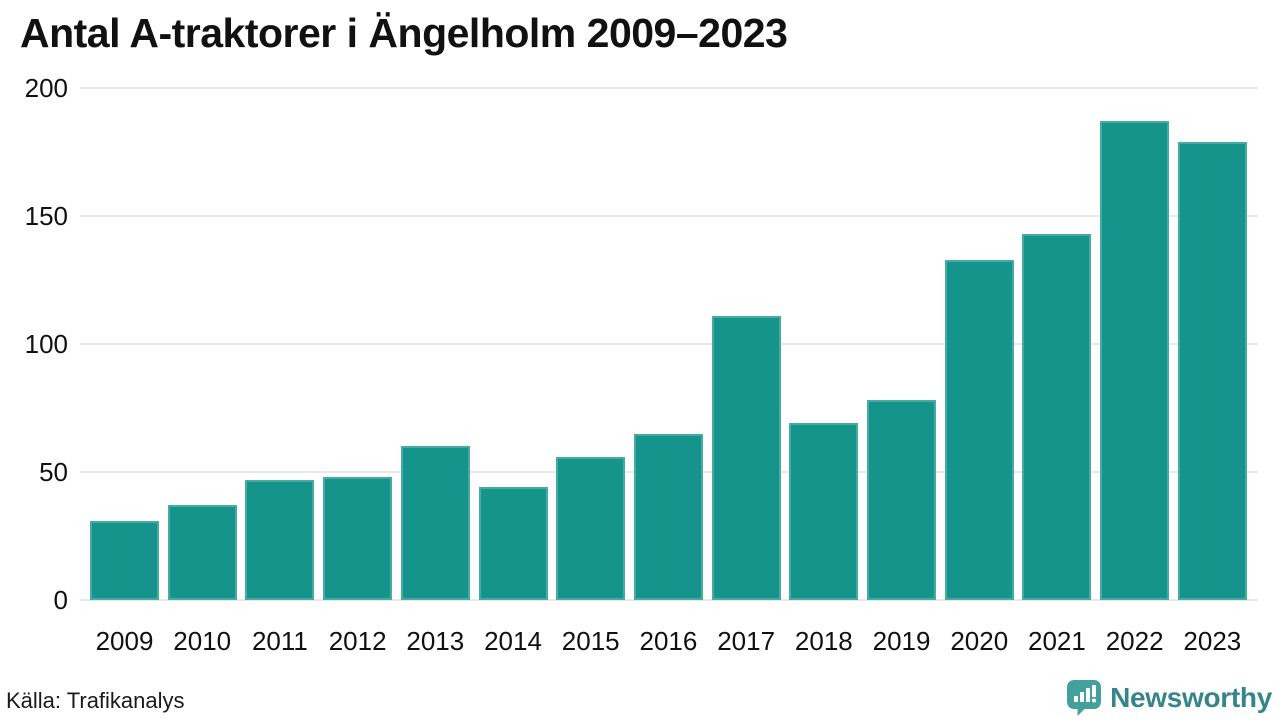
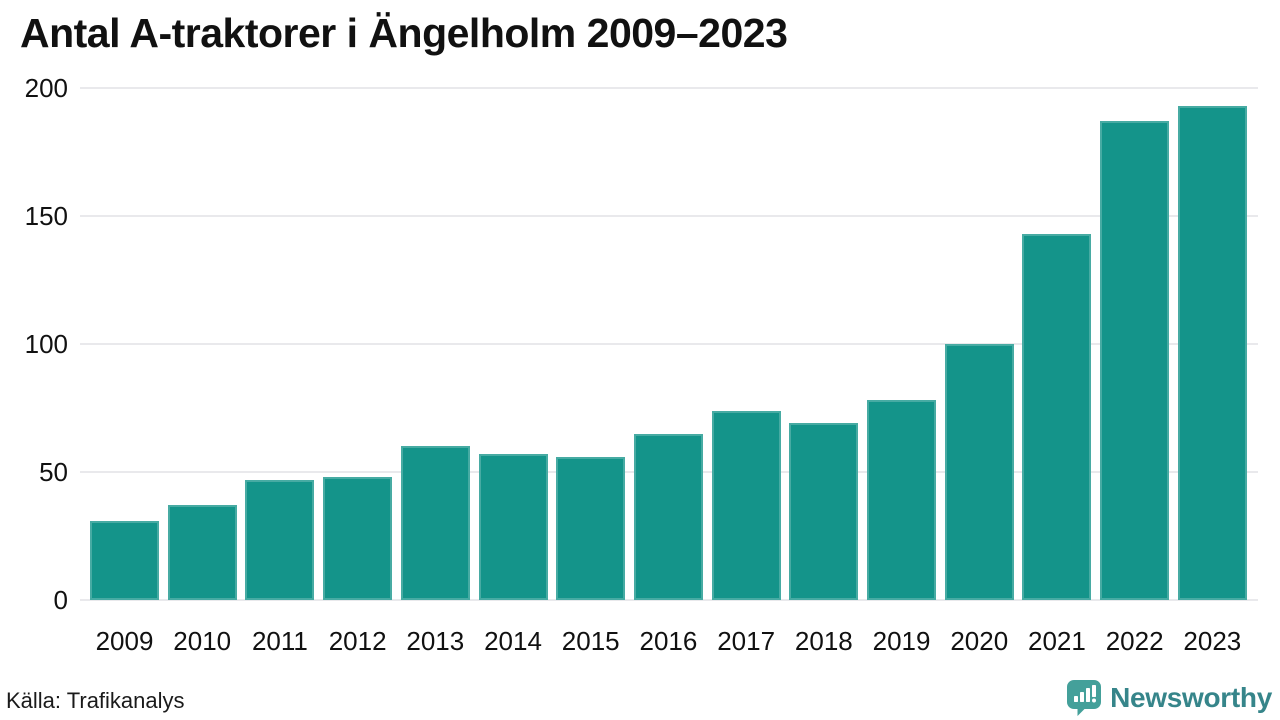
2014: 44 -> 57
2017: 111 -> 74
2020: 133 -> 100
2023: 179 -> 193
